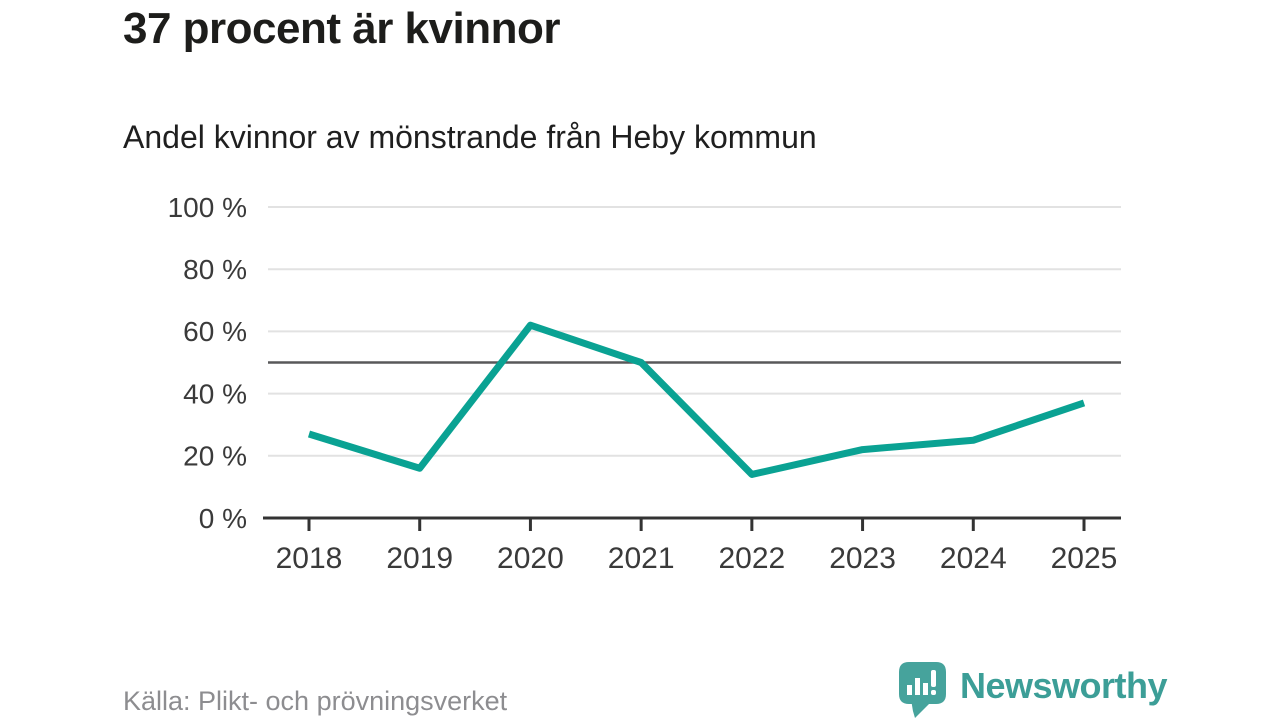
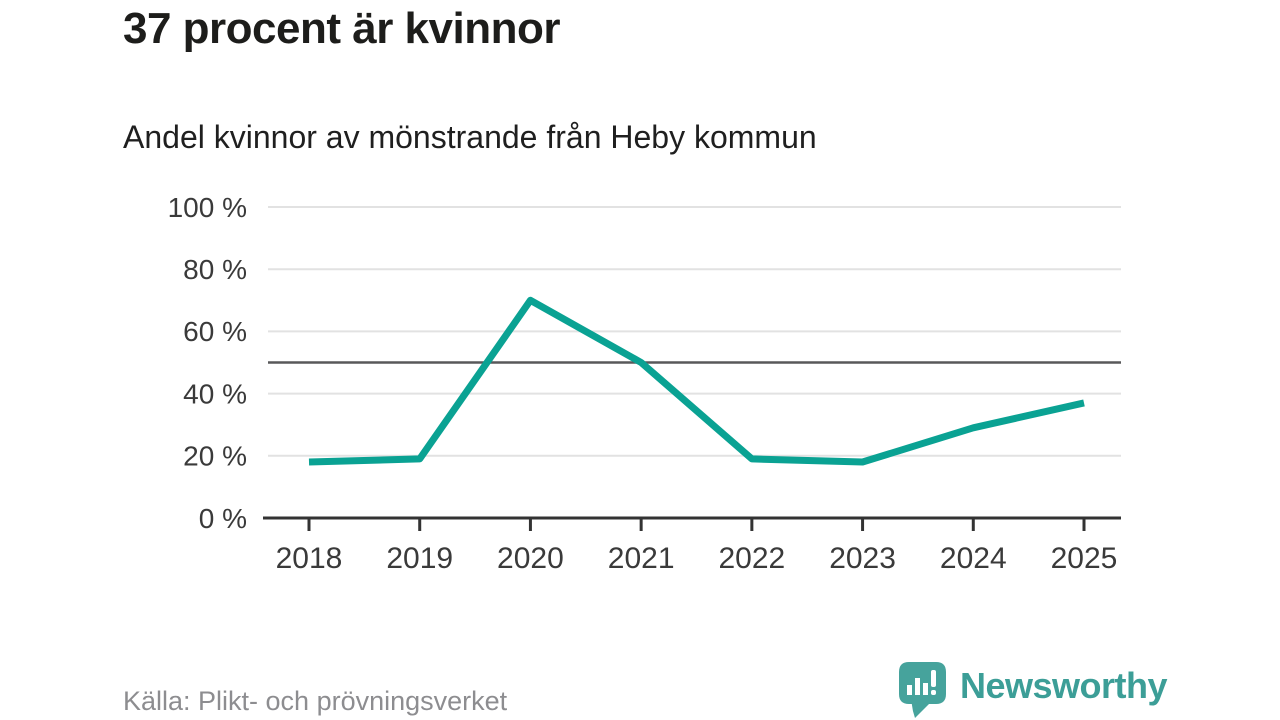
2018: 27% -> 18%
2019: 16% -> 19%
2020: 62% -> 70%
2022: 14% -> 19%
2023: 22% -> 18%
2024: 25% -> 29%
